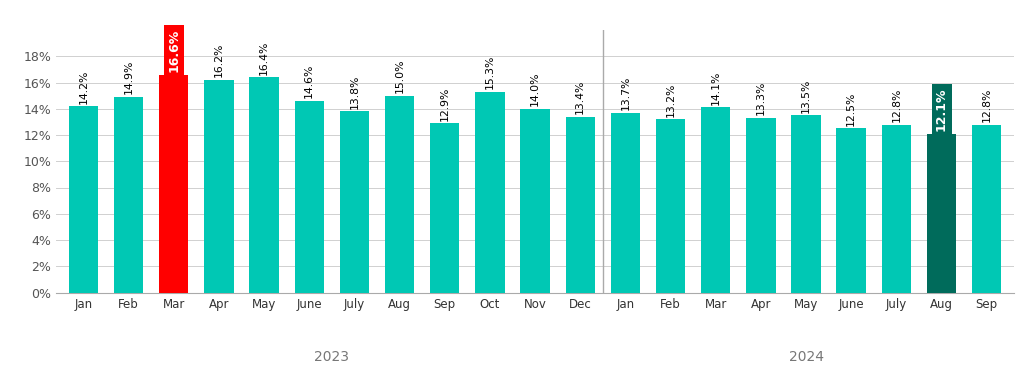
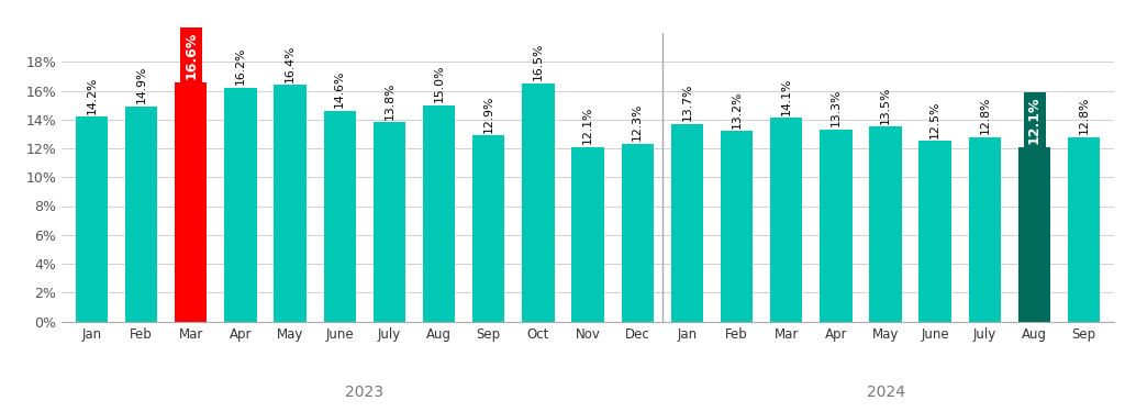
Oct: 15.3% -> 16.5%
Nov: 14.0% -> 12.1%
Dec: 13.4% -> 12.3%
